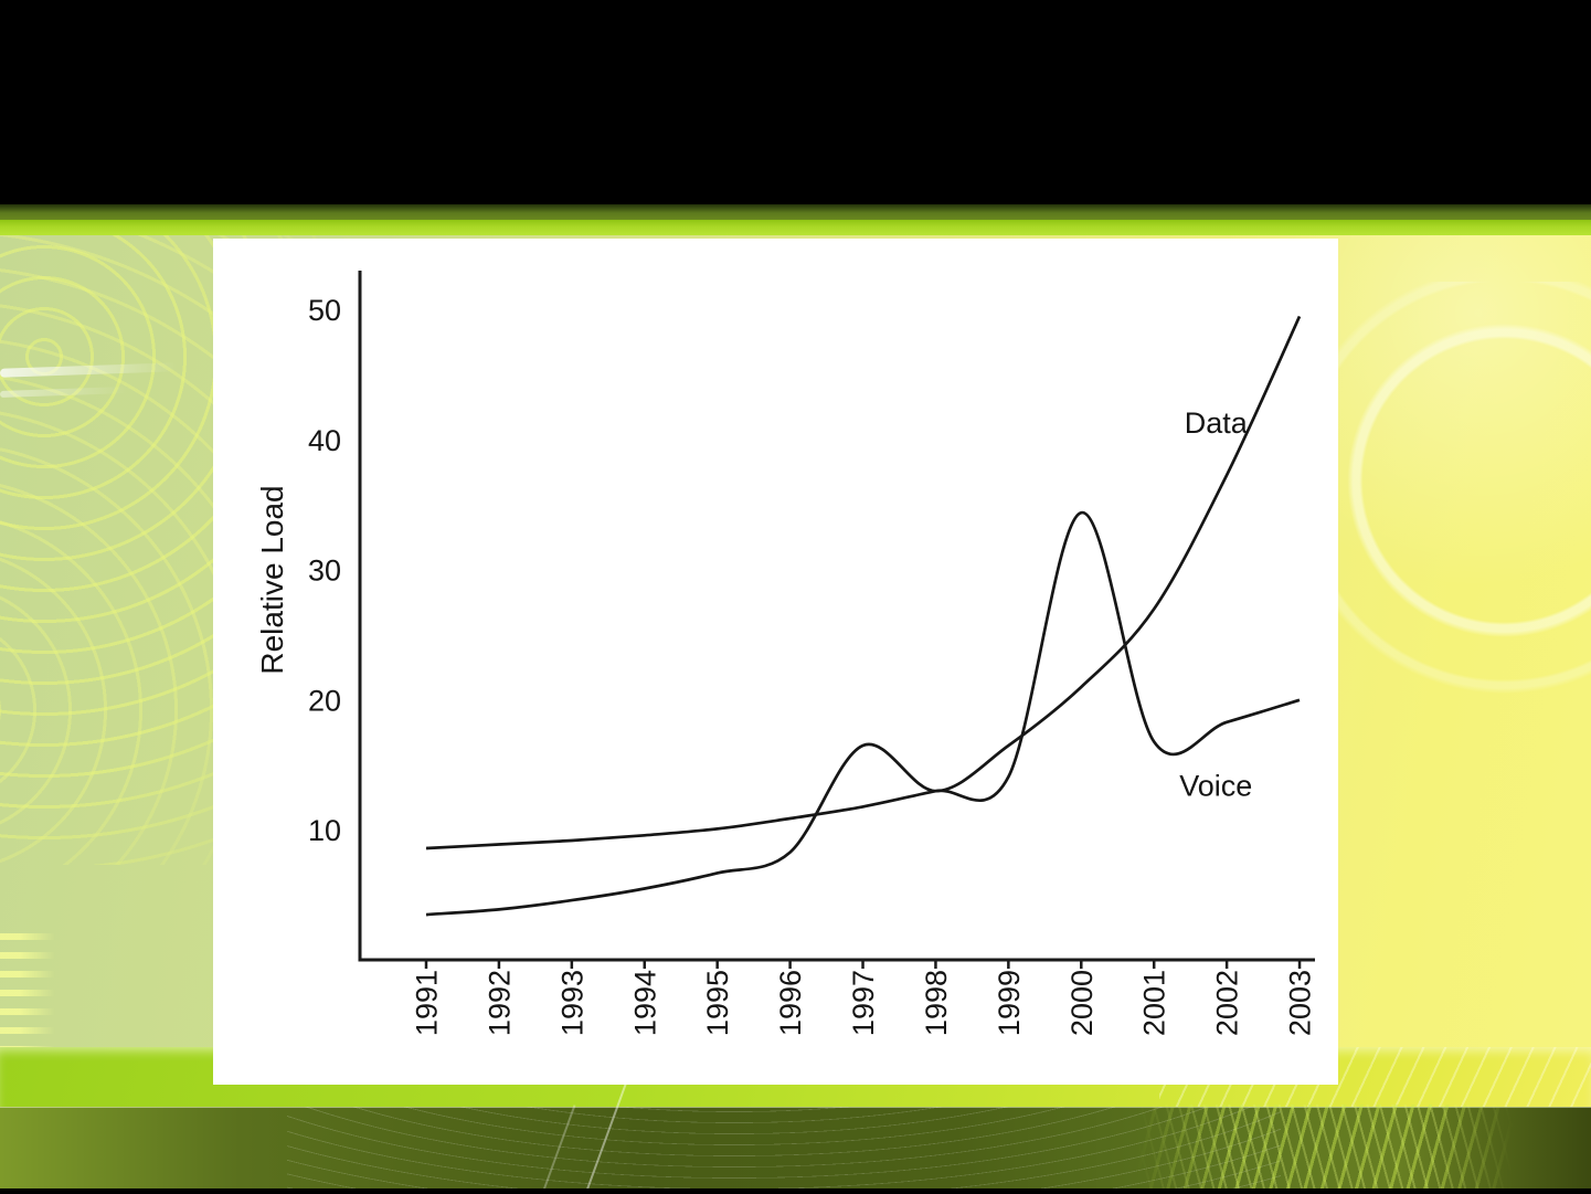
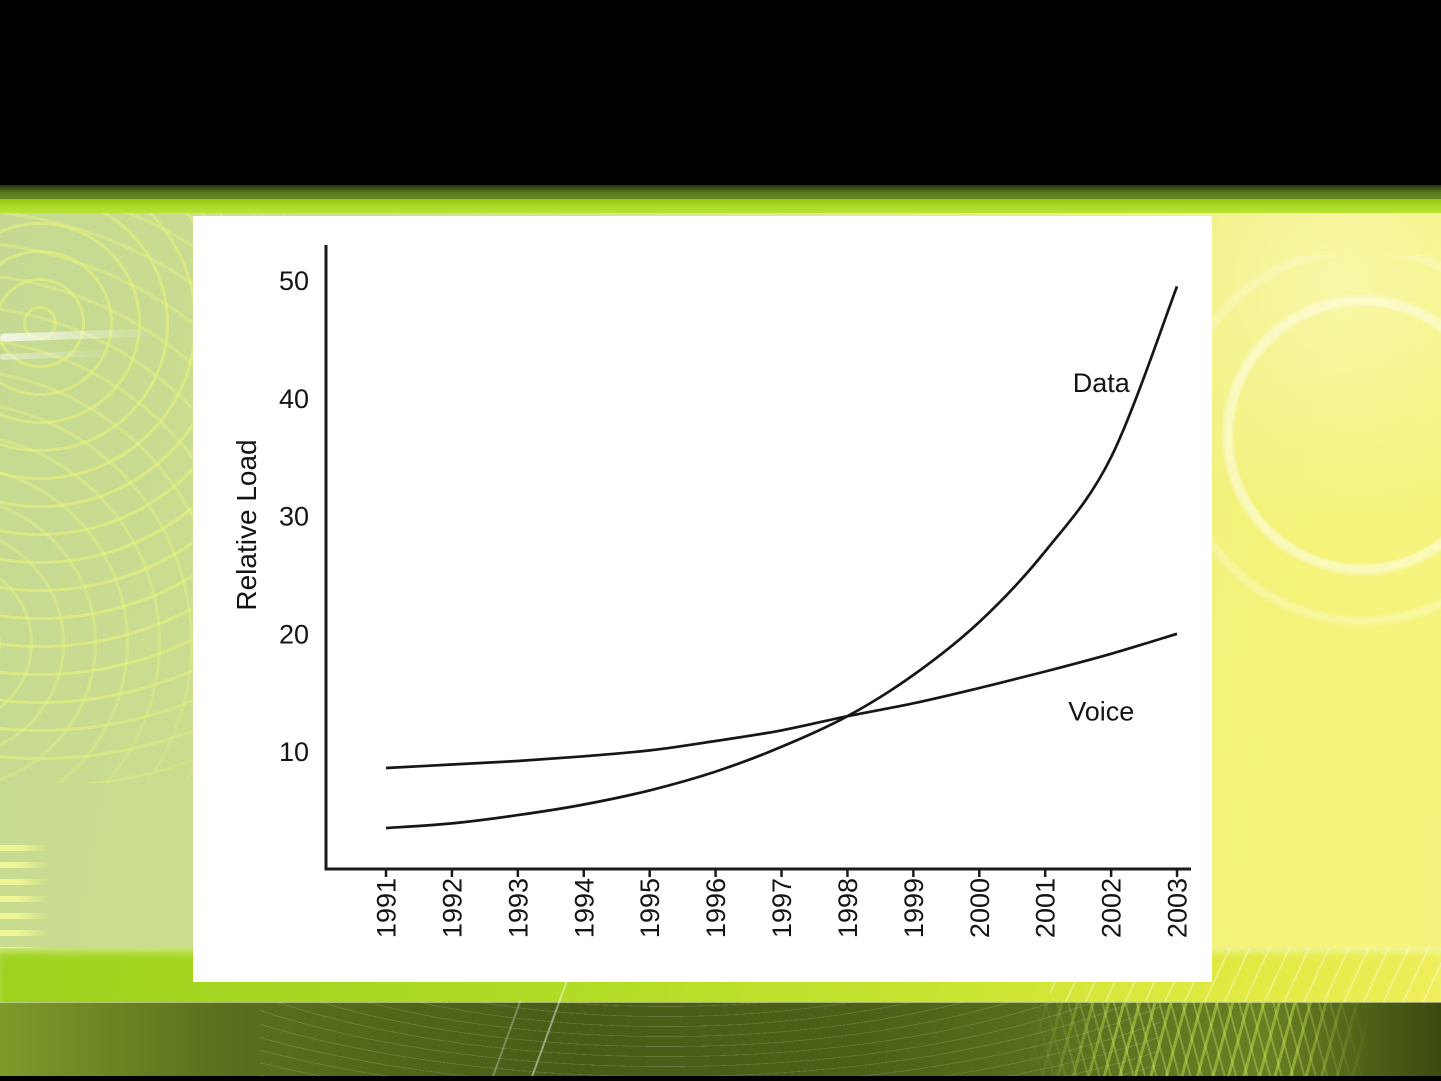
Data/1997: 16.5 -> 10.4
Voice/2000: 34.4 -> 15.4
Data/2002: 37.3 -> 35.0
